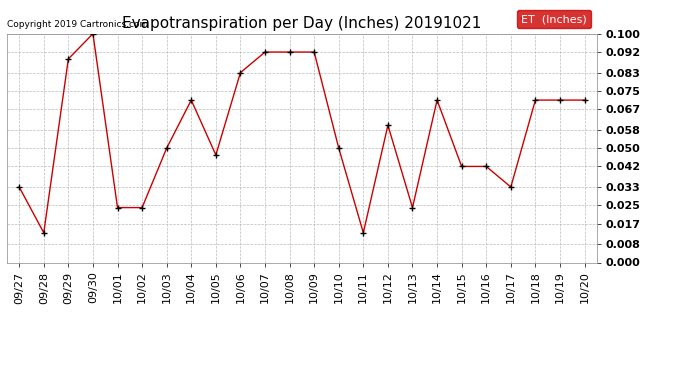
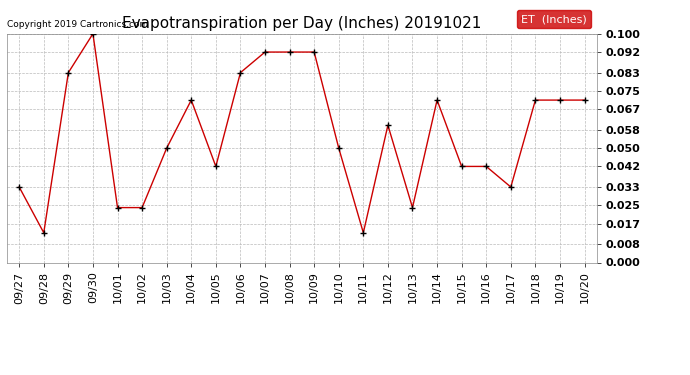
09/29: 0.089 -> 0.083
10/05: 0.047 -> 0.042
